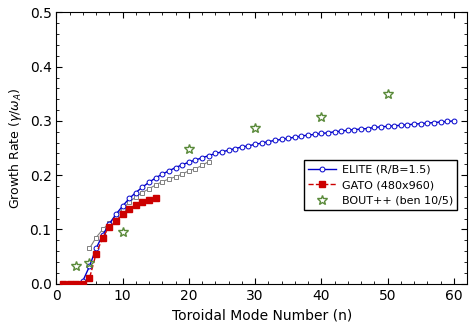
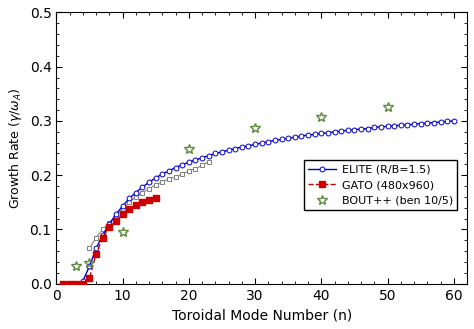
BOUT++ (ben 10/5)/50: 0.350 -> 0.325
